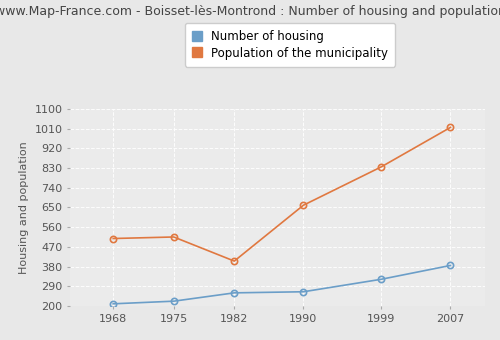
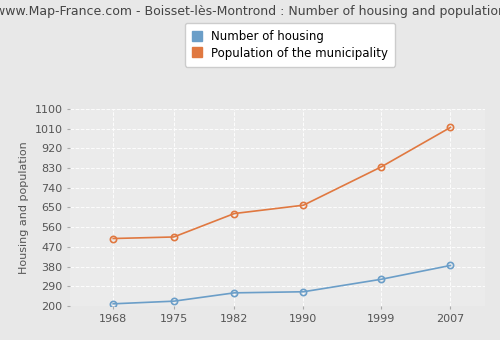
Population of the municipality/1982: 405 -> 622
